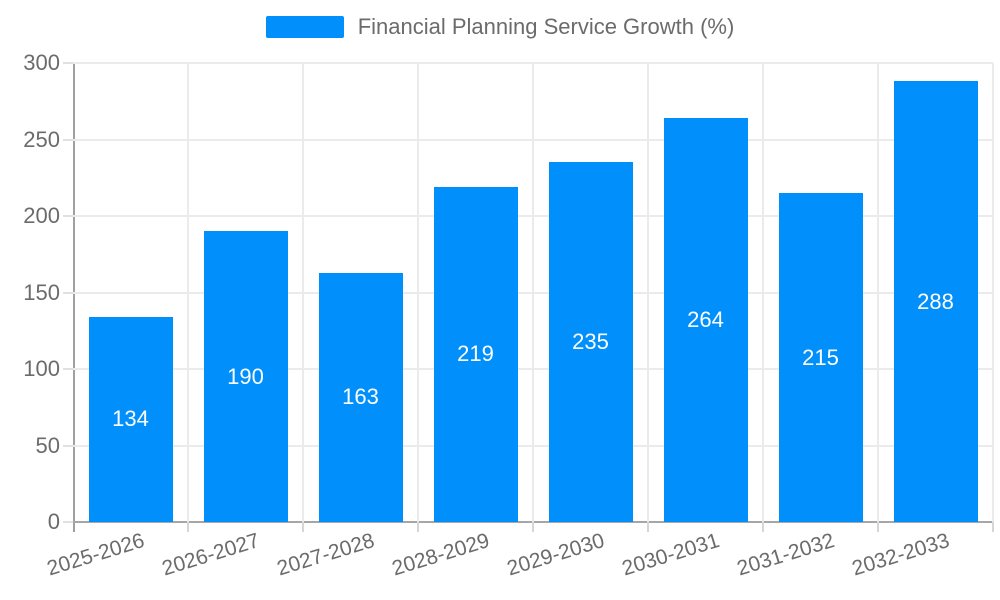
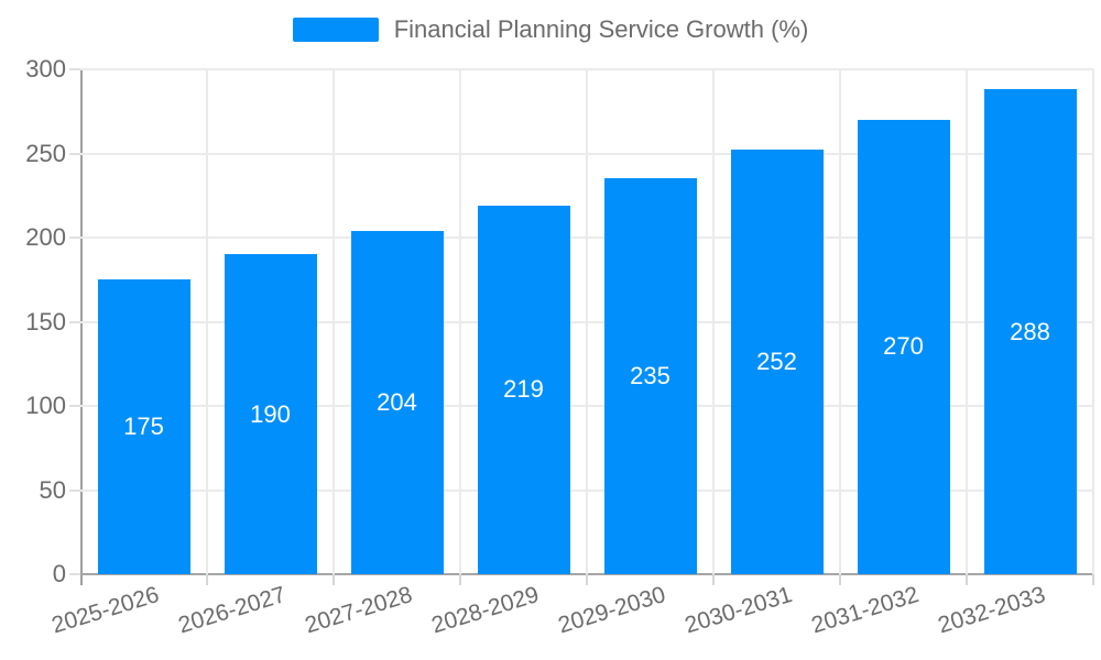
2025-2026: 134 -> 175
2027-2028: 163 -> 204
2030-2031: 264 -> 252
2031-2032: 215 -> 270
